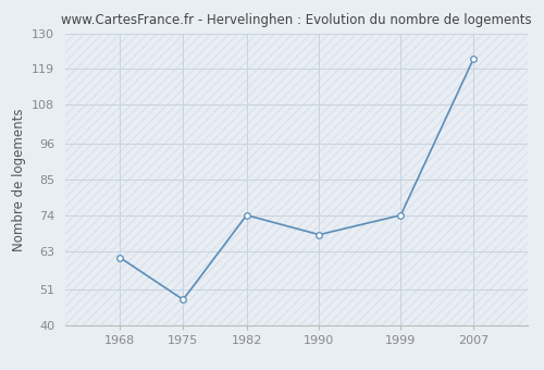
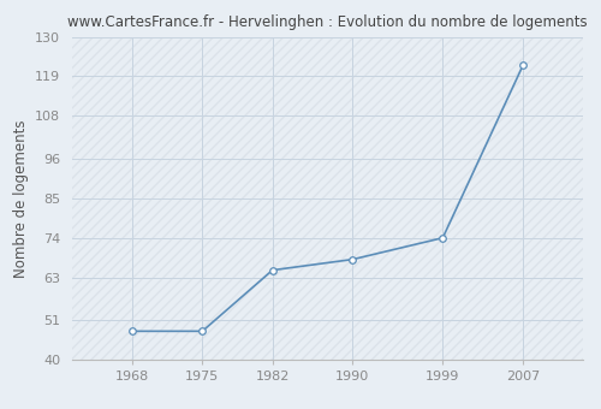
1968: 61 -> 48
1982: 74 -> 65
